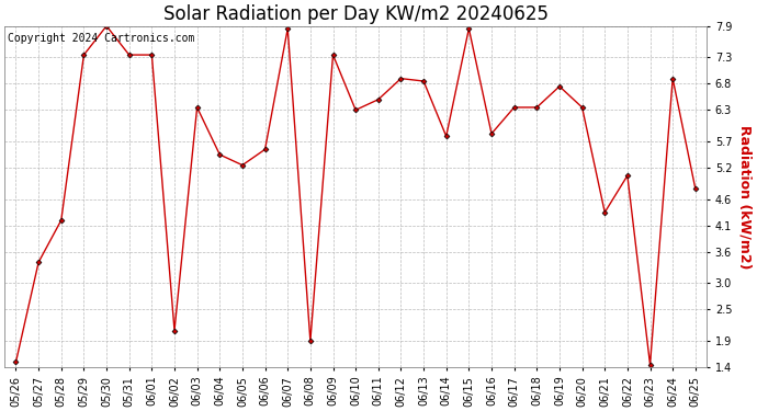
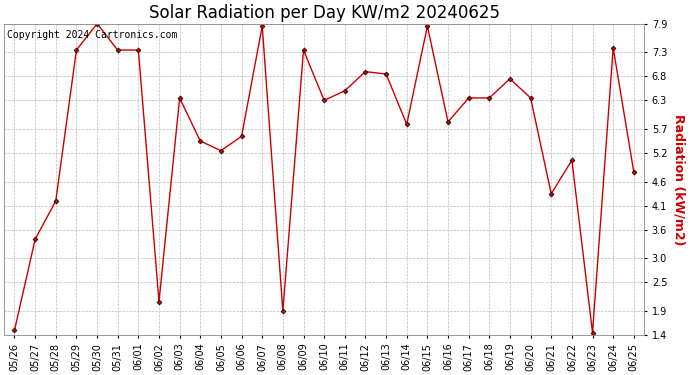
06/24: 6.90 -> 7.40
